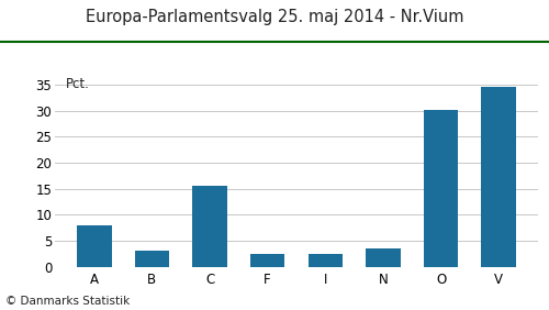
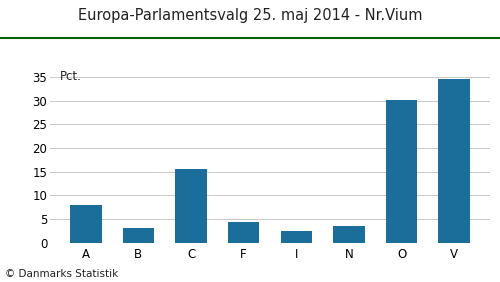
F: 2.5 -> 4.4
